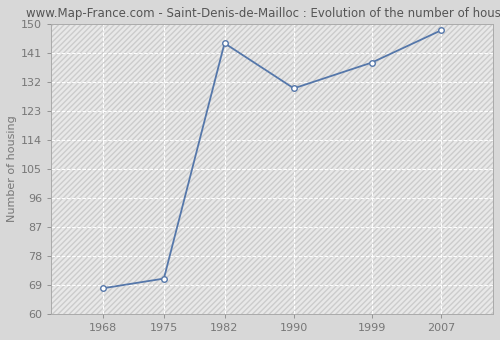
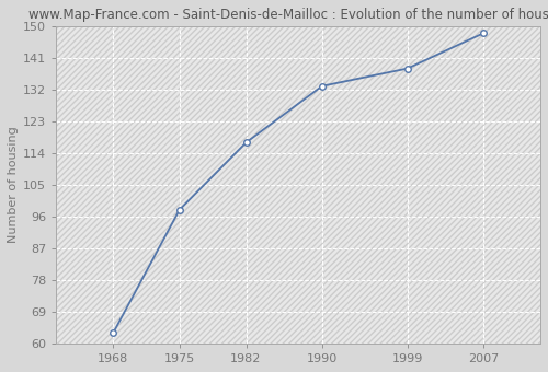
1968: 68 -> 63
1975: 71 -> 98
1982: 144 -> 117
1990: 130 -> 133
